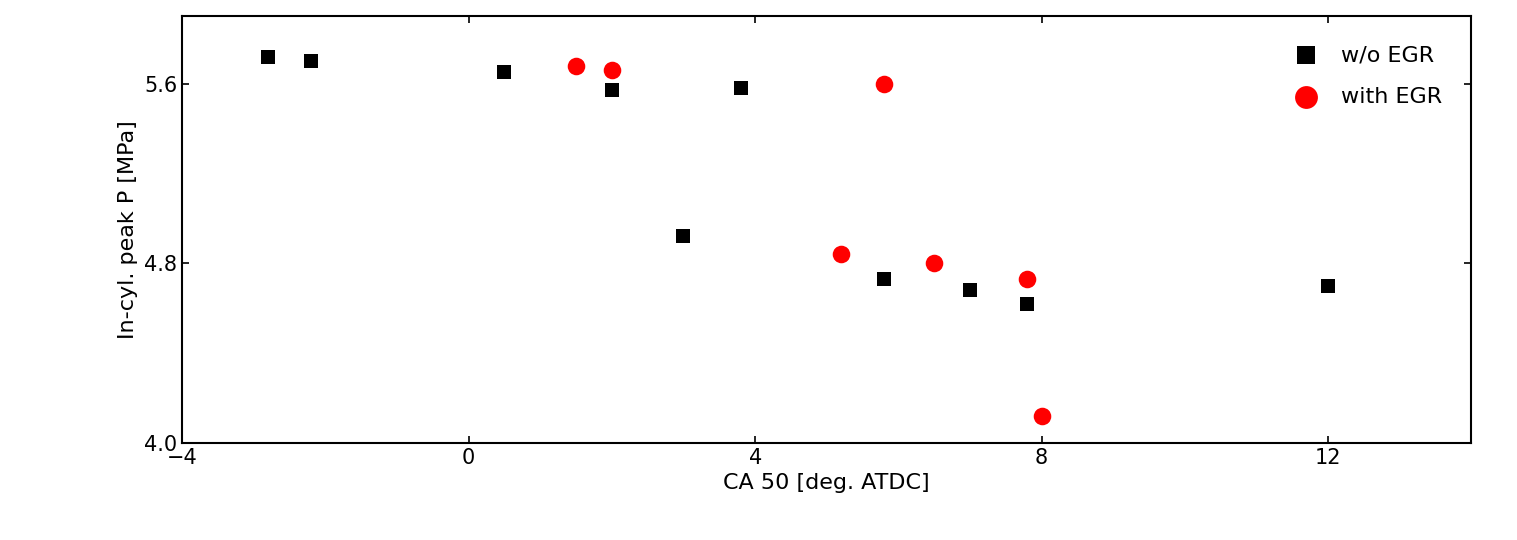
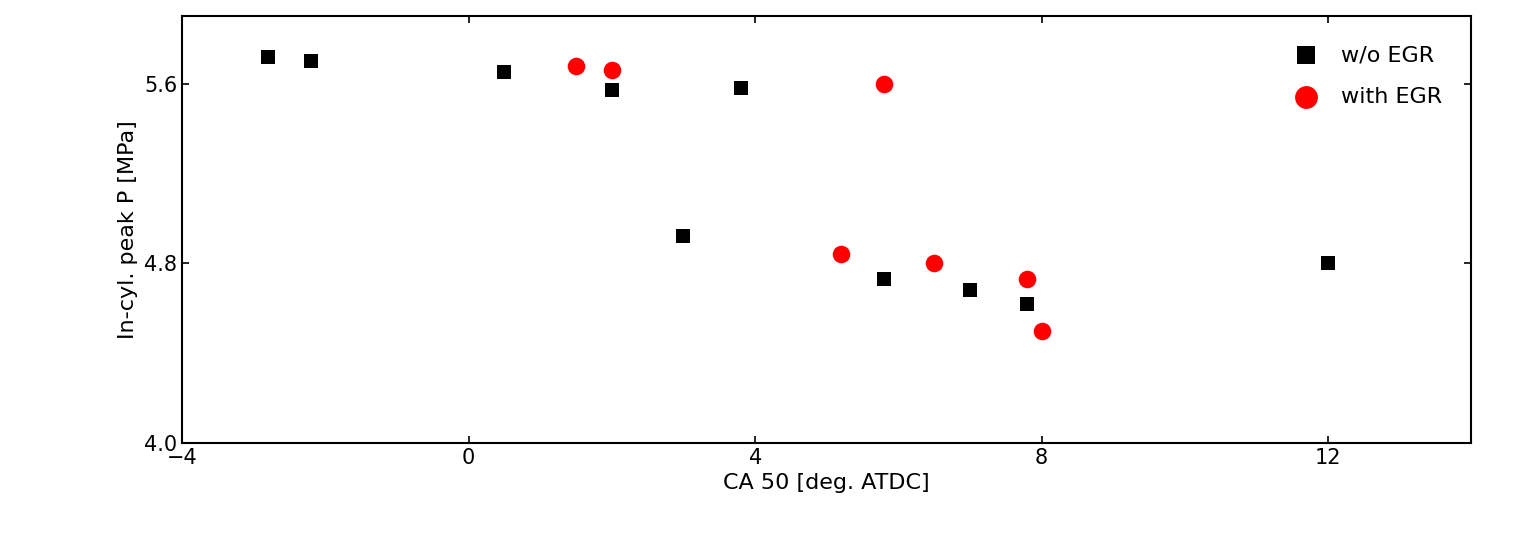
with EGR/8: 4.12 -> 4.50
w/o EGR/12: 4.70 -> 4.80
